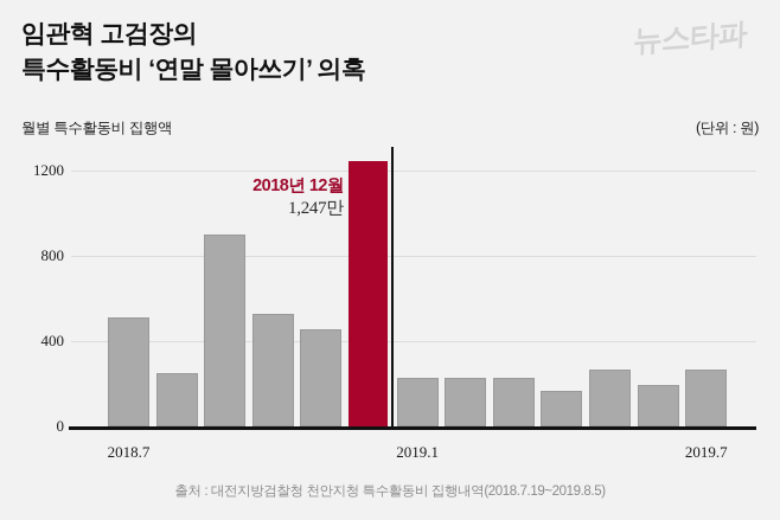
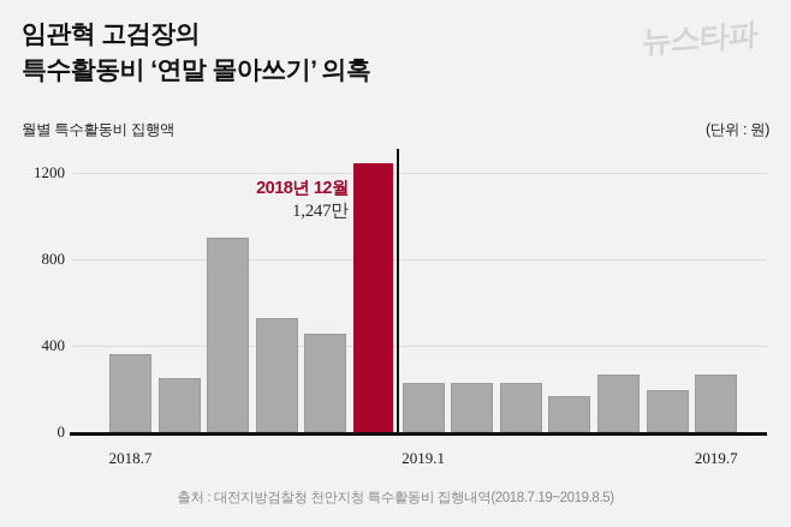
2018.7: 510 -> 360
